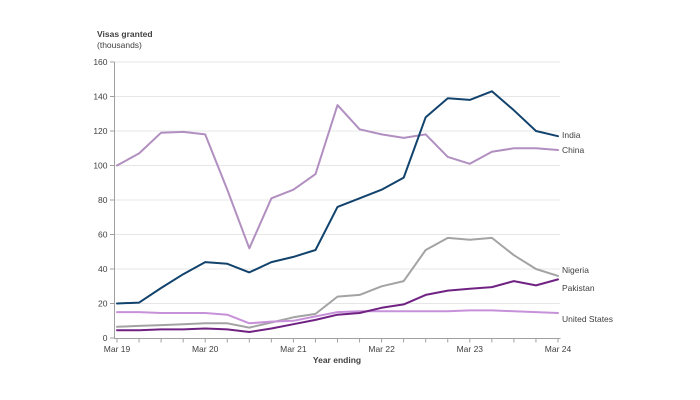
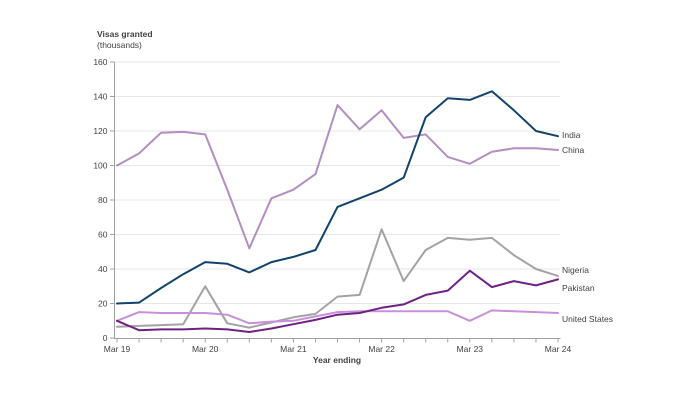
Pakistan/Mar 19: 4 -> 10
United States/Mar 19: 15 -> 10
Nigeria/Mar 20: 8 -> 30
China/Mar 22: 118 -> 132
Nigeria/Mar 22: 30 -> 63
Pakistan/Mar 23: 28 -> 39
United States/Mar 23: 16 -> 10
